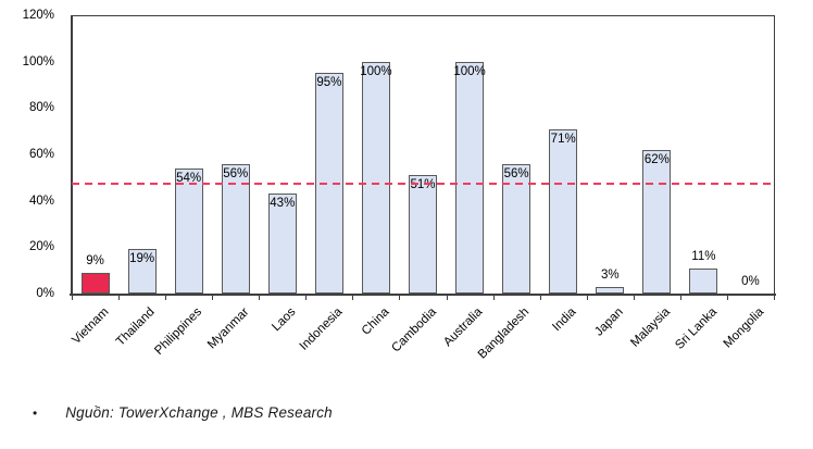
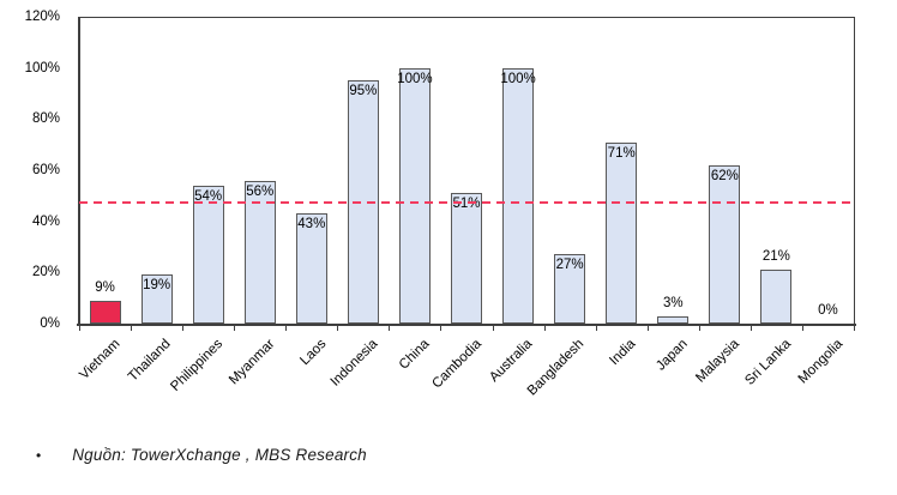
Bangladesh: 56% -> 27%
Sri Lanka: 11% -> 21%
